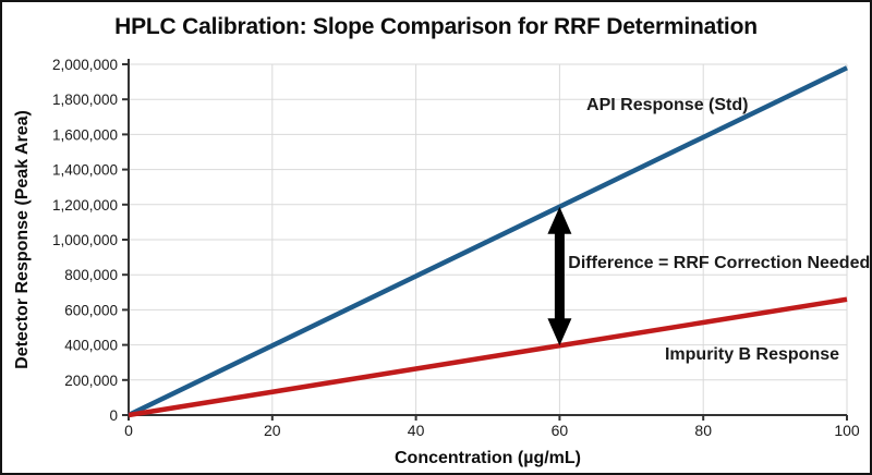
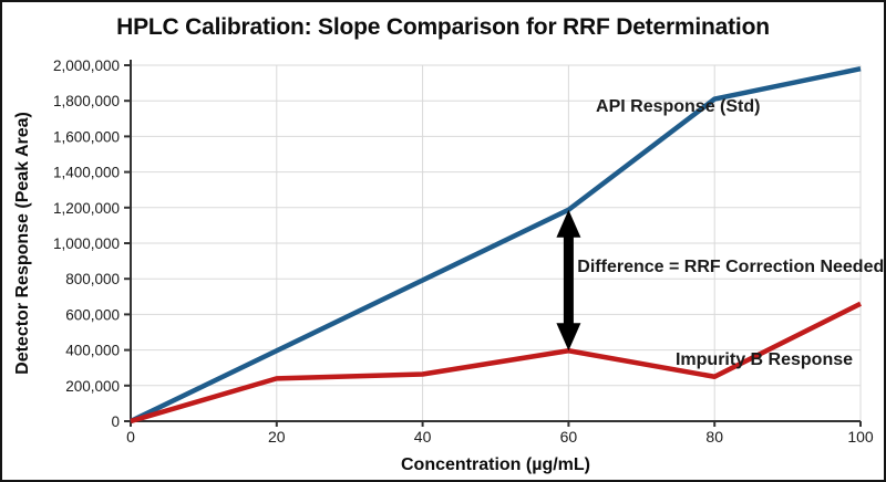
Impurity B Response/20: 130000 -> 240000
API Response (Std)/80: 1580000 -> 1810000
Impurity B Response/80: 530000 -> 250000
